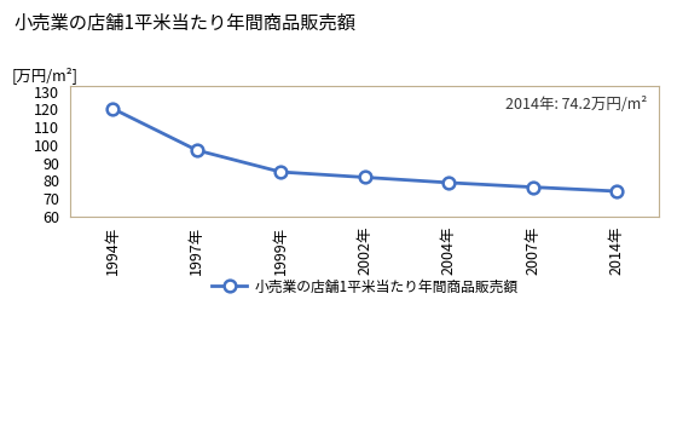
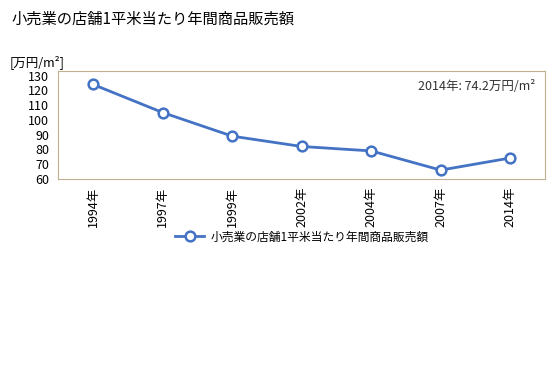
1994年: 120 -> 124
1997年: 97 -> 105
1999年: 85 -> 89
2007年: 76 -> 66
